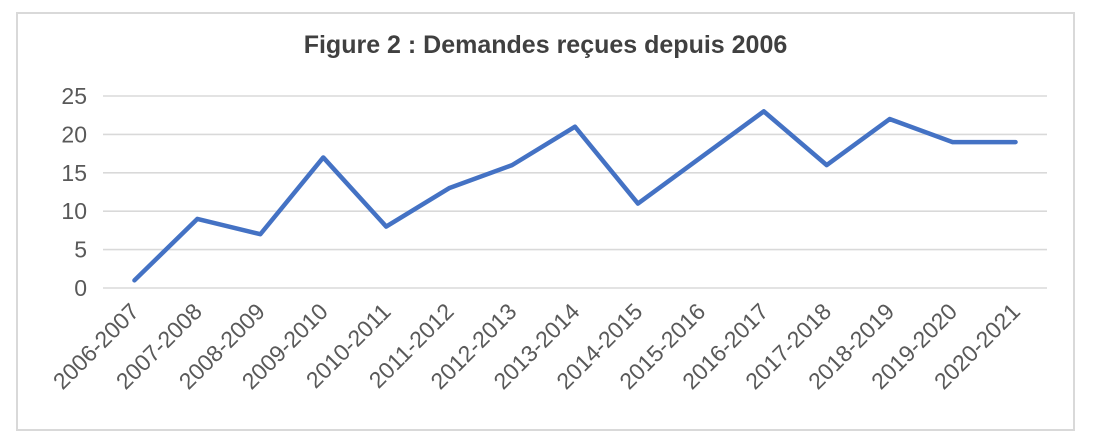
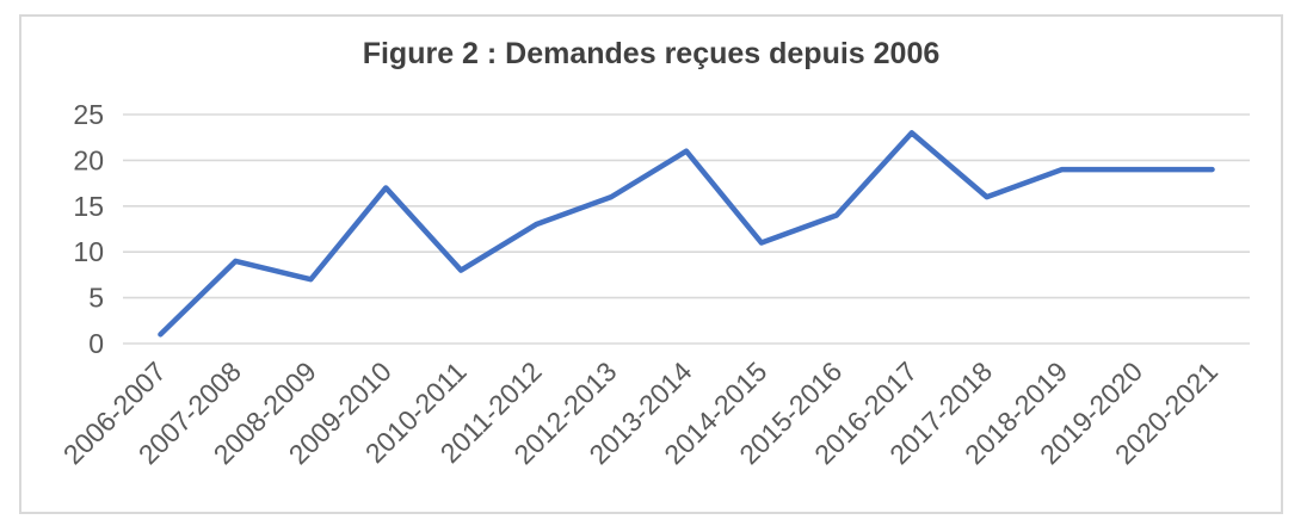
2015-2016: 17 -> 14
2018-2019: 22 -> 19
